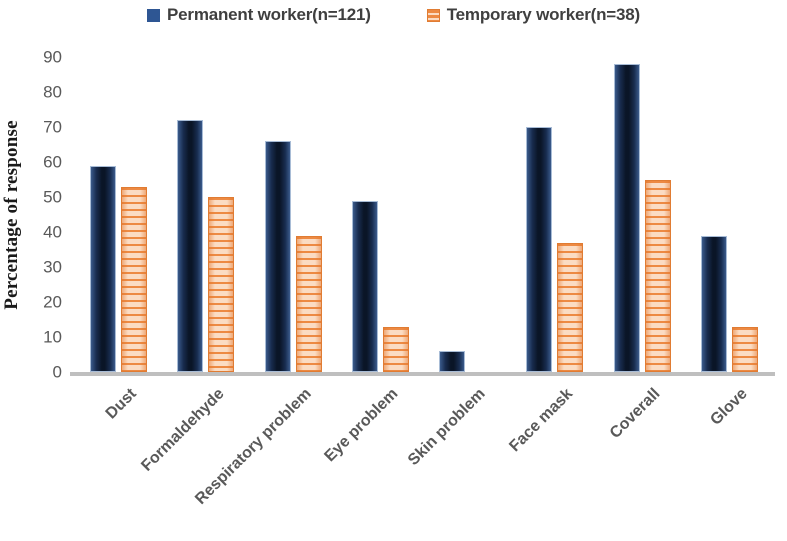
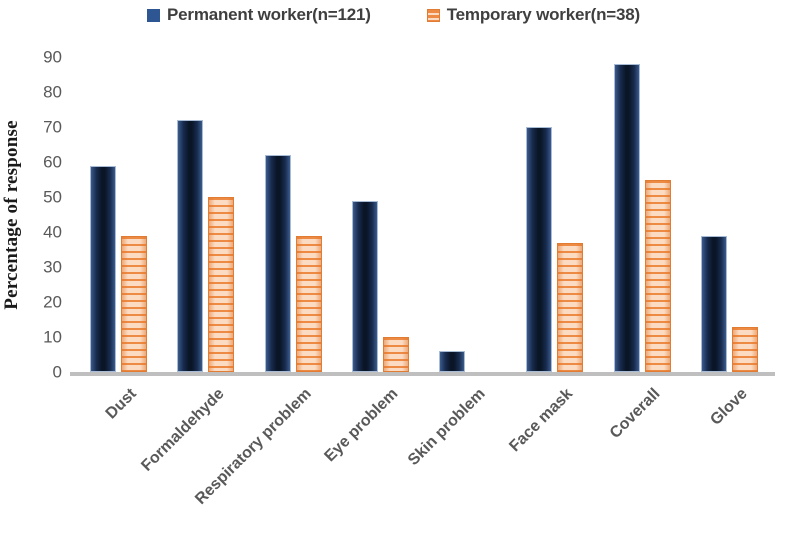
Temporary worker(n=38)/Dust: 53 -> 39
Permanent worker(n=121)/Respiratory problem: 66 -> 62
Temporary worker(n=38)/Eye problem: 13 -> 10
